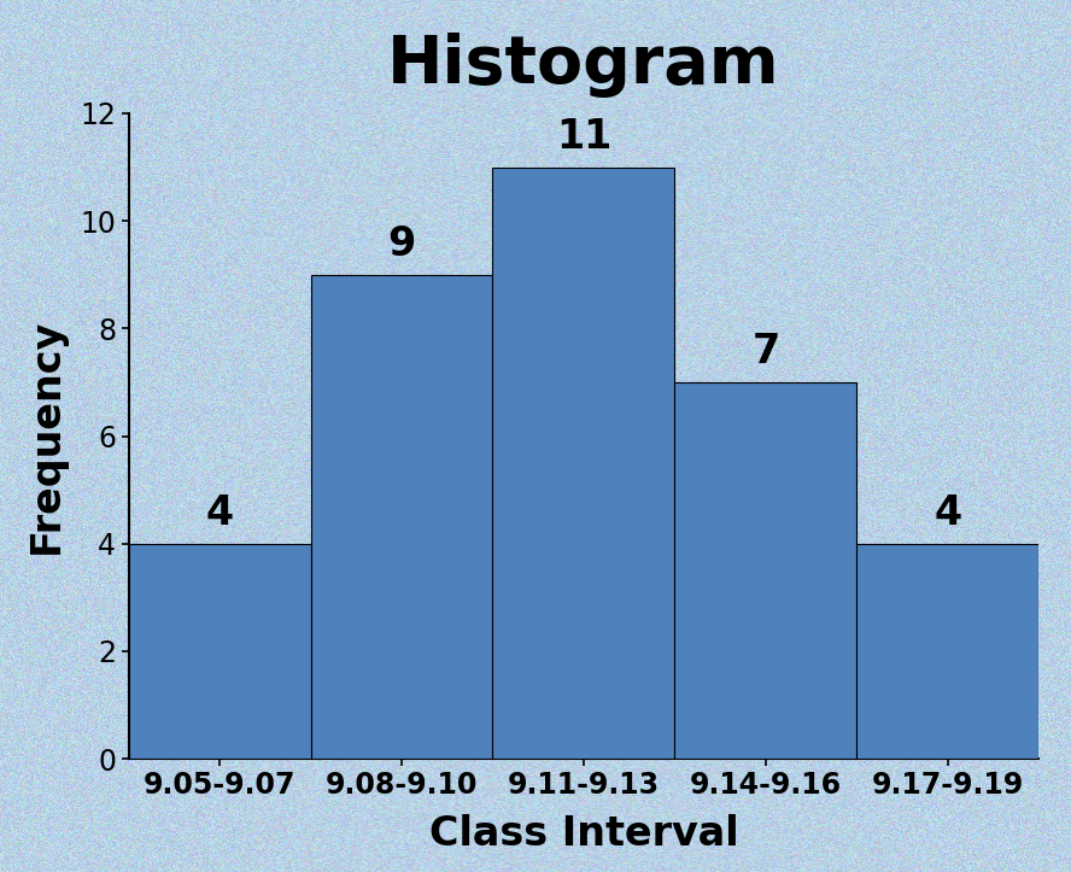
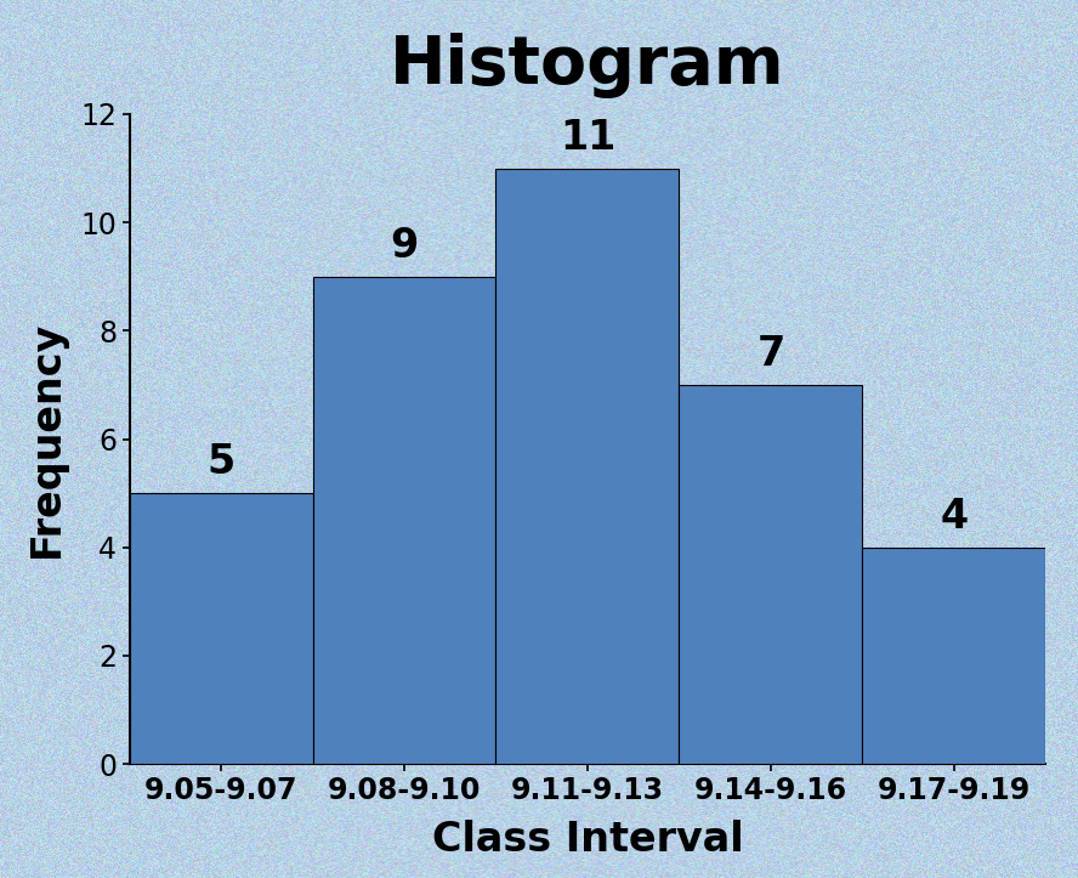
9.05-9.07: 4 -> 5
